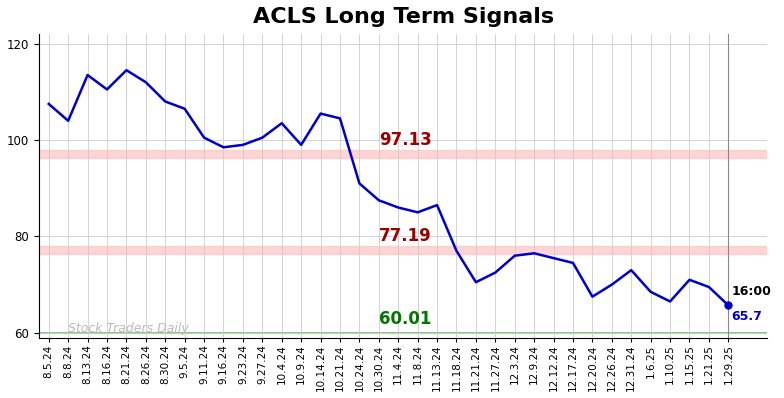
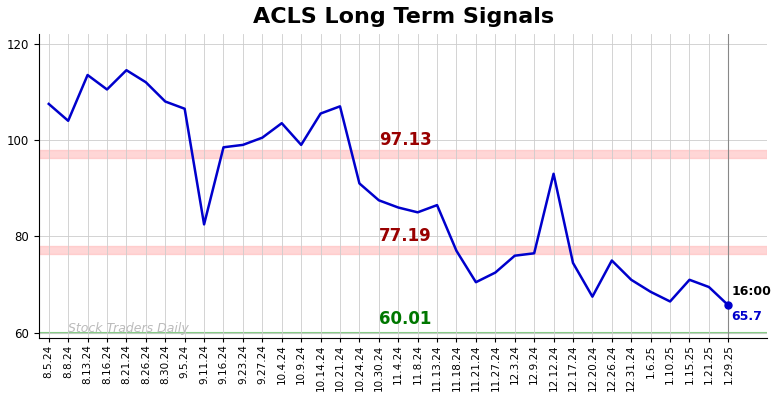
9.11.24: 100.5 -> 82.5
10.21.24: 104.5 -> 107.0
12.12.24: 75.5 -> 93.0
12.26.24: 70.0 -> 75.0
12.31.24: 73.0 -> 71.0
